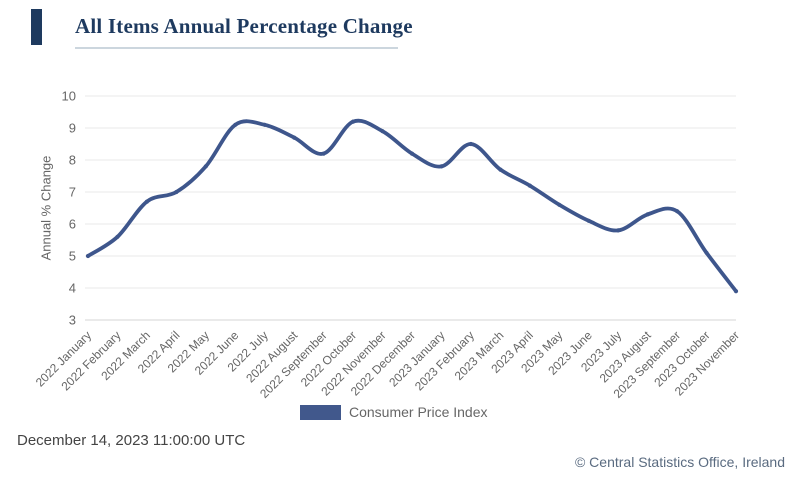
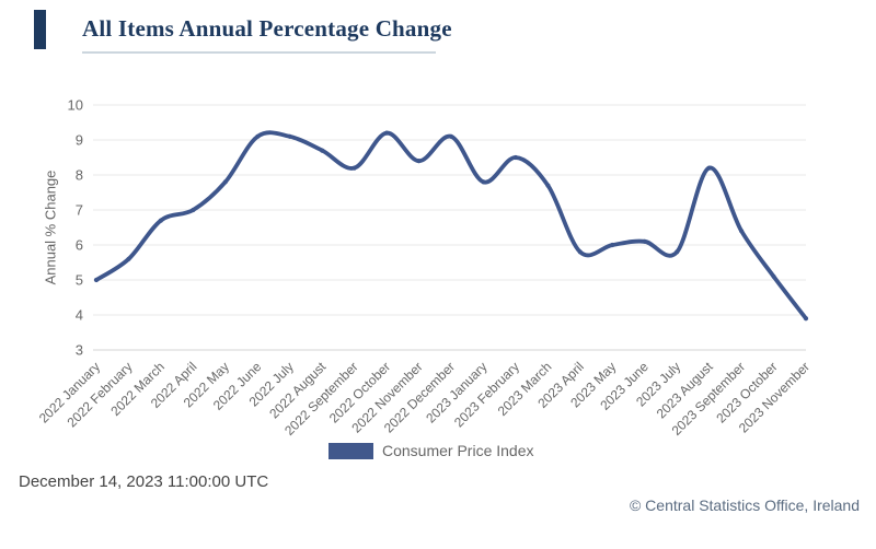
2022 November: 8.9 -> 8.4
2022 December: 8.2 -> 9.1
2023 April: 7.2 -> 5.8
2023 May: 6.6 -> 6.0
2023 August: 6.3 -> 8.2
